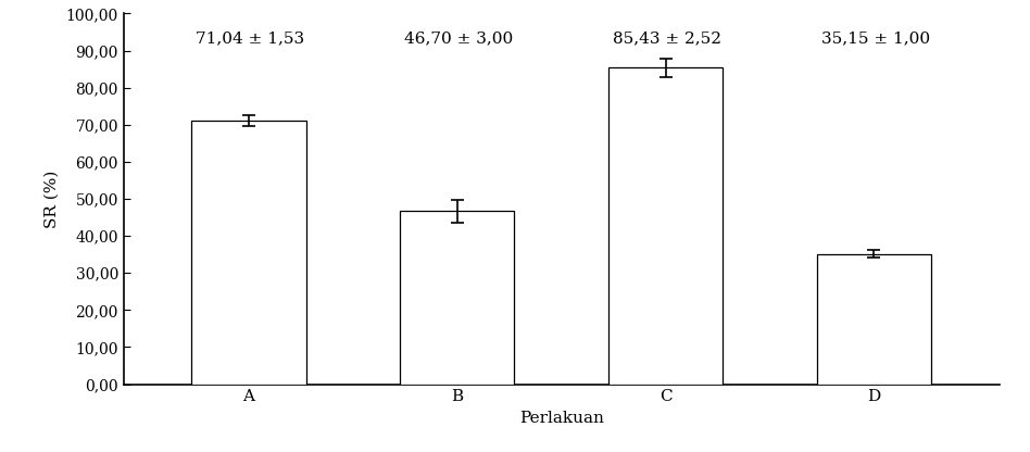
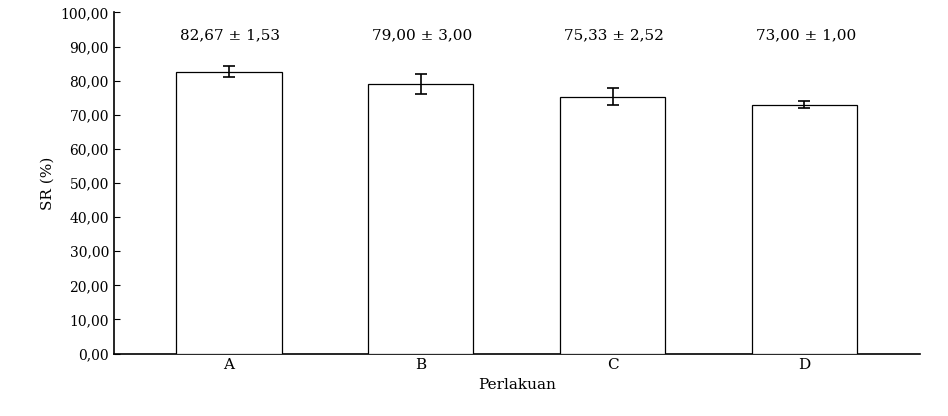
A: 71,04 -> 82,67
B: 46,70 -> 79,00
C: 85,43 -> 75,33
D: 35,15 -> 73,00
